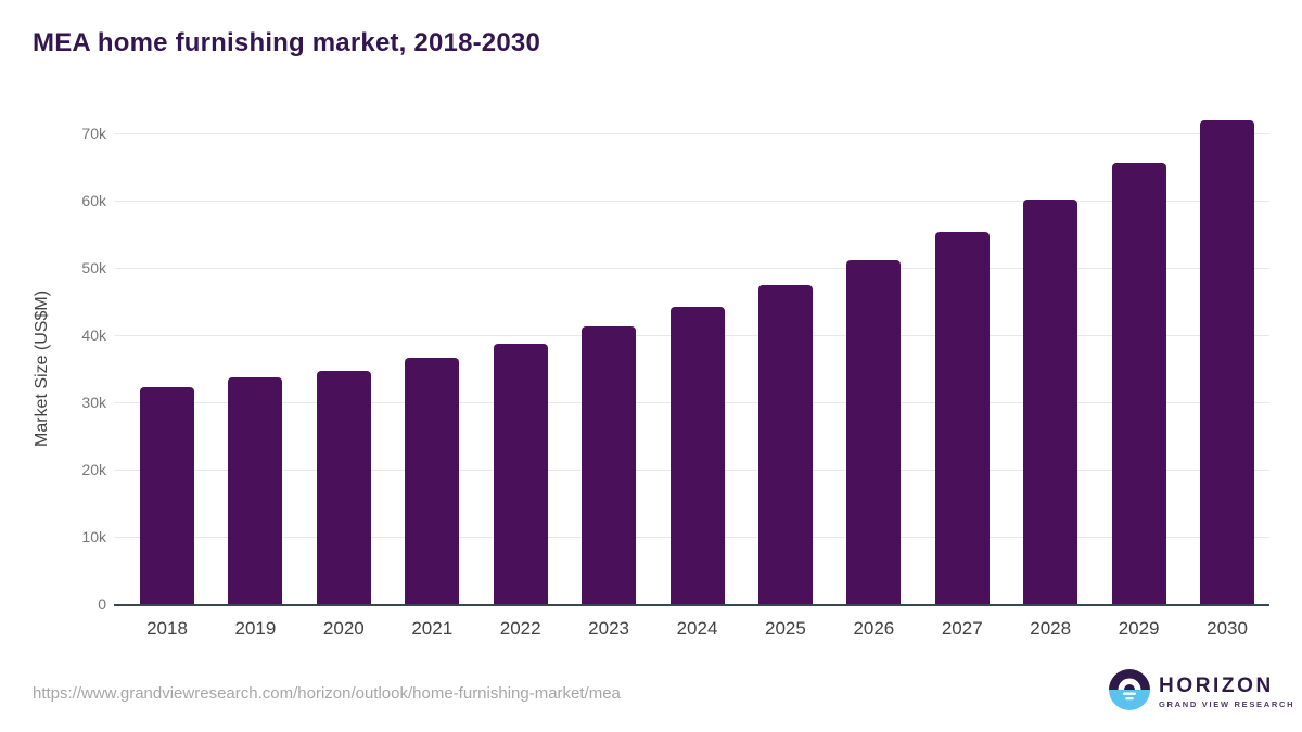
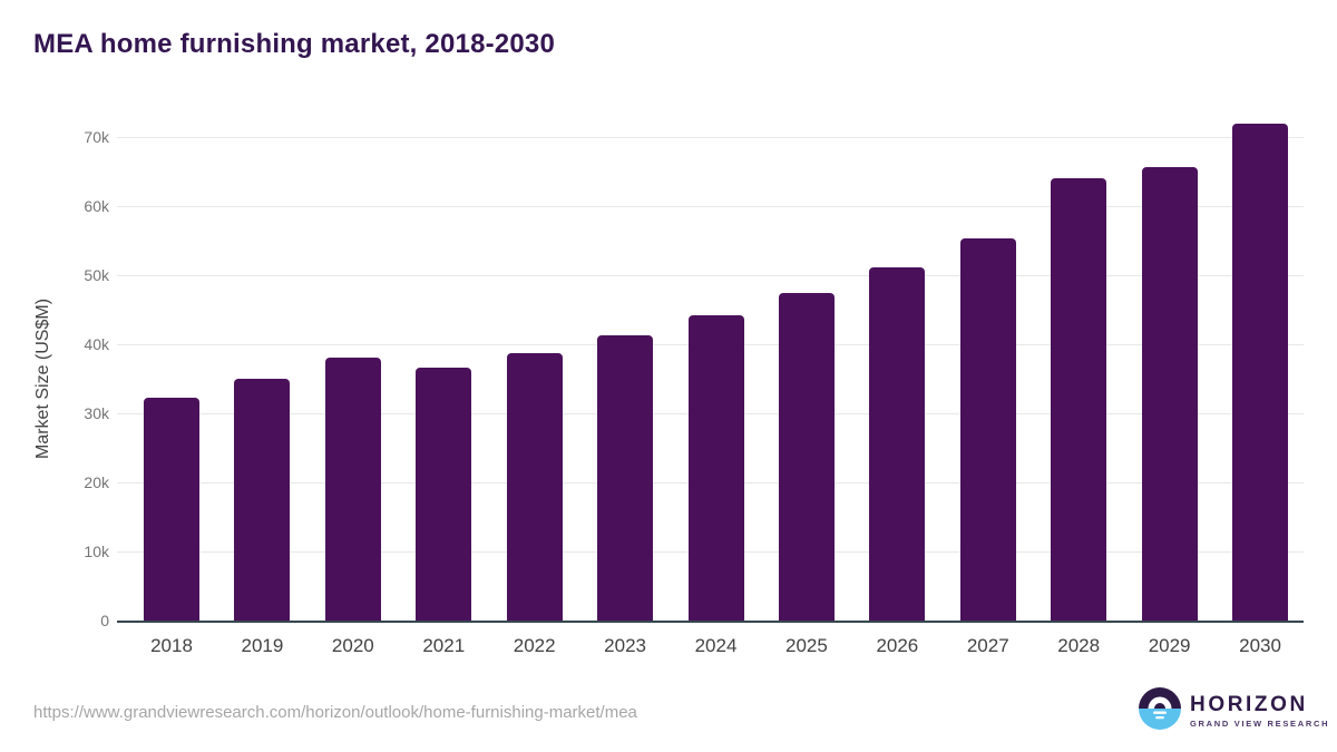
2019: 34k -> 35k
2020: 35k -> 38k
2028: 60k -> 64k
